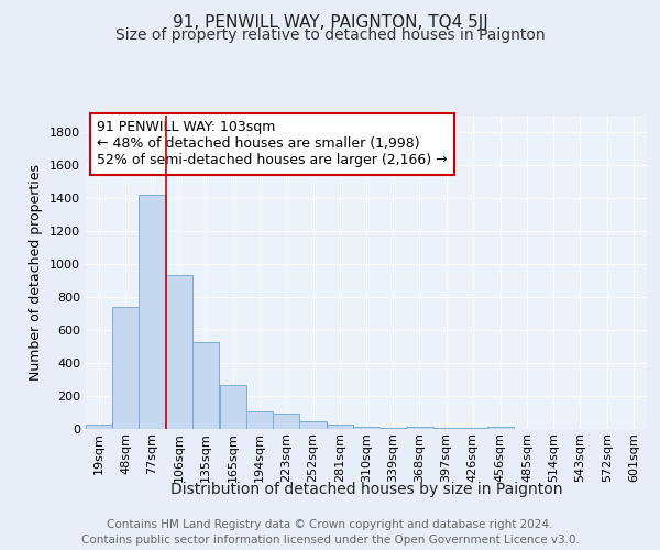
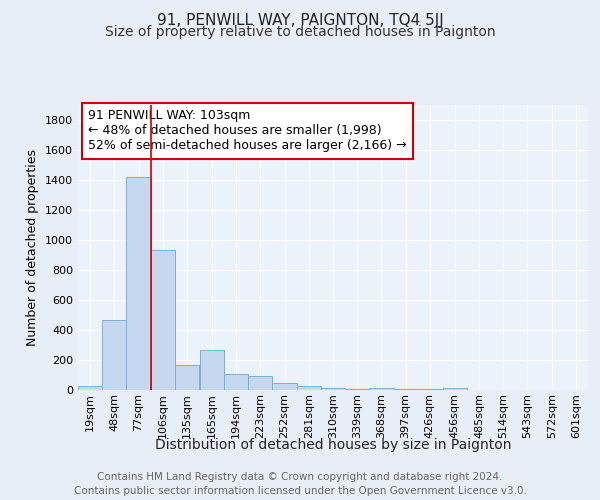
48sqm: 740 -> 470
135sqm: 530 -> 170
